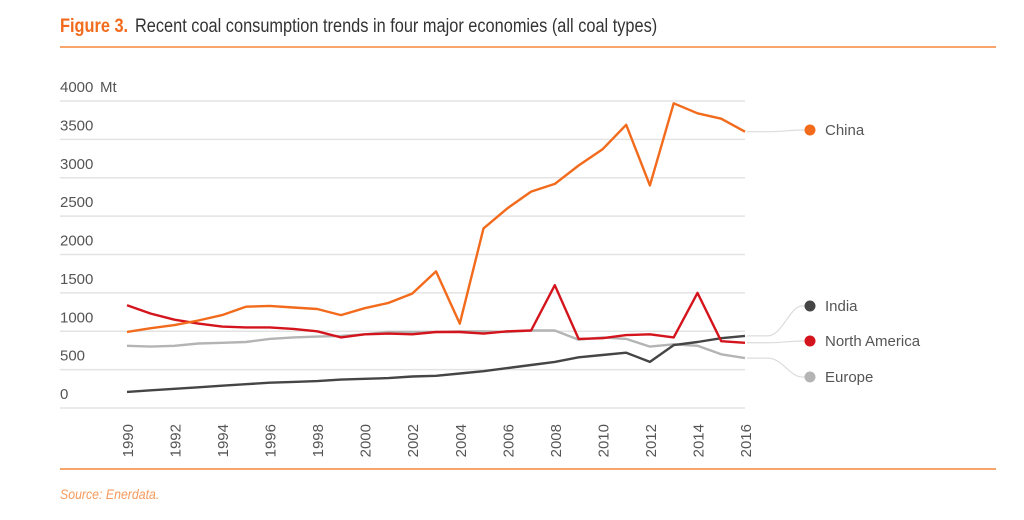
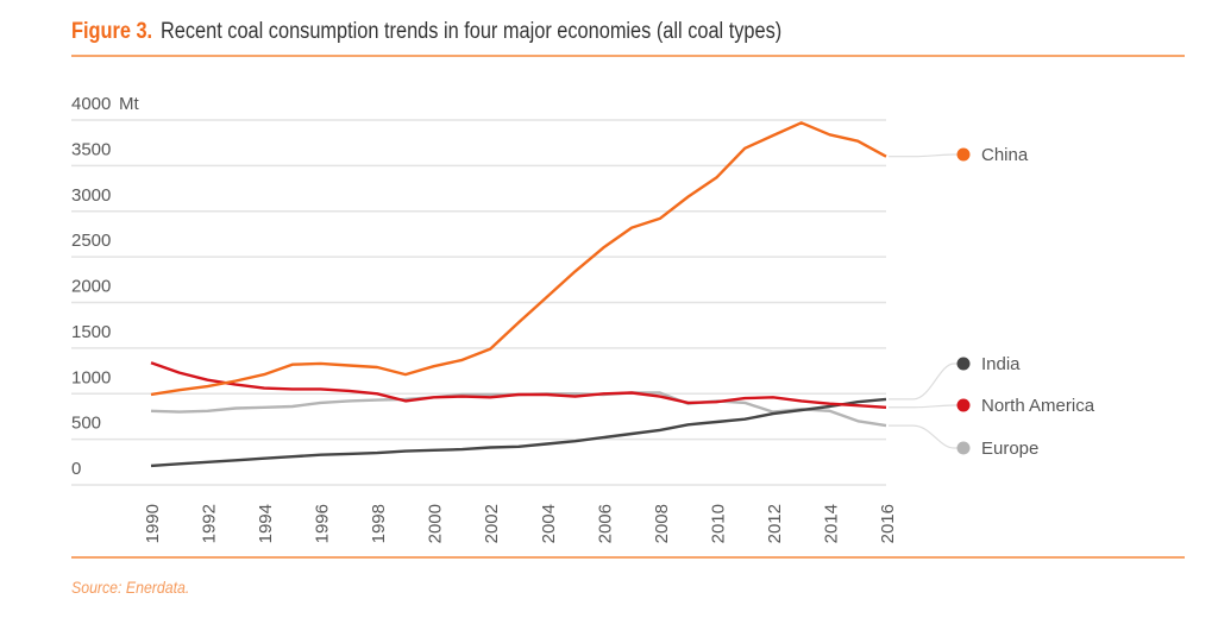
China/2004: 1100 -> 2100
North America/2008: 1600 -> 1000
China/2012: 2900 -> 3800
India/2012: 600 -> 800
North America/2014: 1500 -> 900
